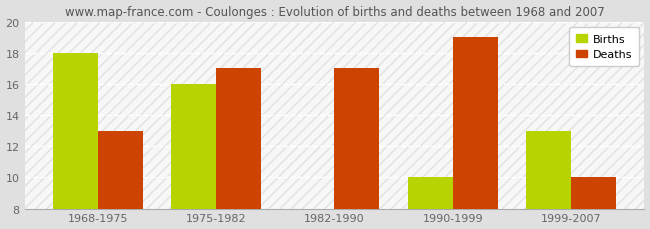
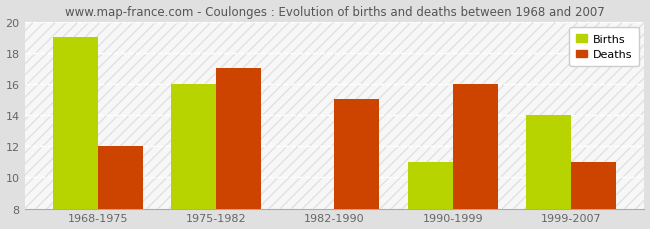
Births/1968-1975: 18 -> 19
Deaths/1968-1975: 13 -> 12
Deaths/1982-1990: 17 -> 15
Births/1990-1999: 10 -> 11
Deaths/1990-1999: 19 -> 16
Births/1999-2007: 13 -> 14
Deaths/1999-2007: 10 -> 11
